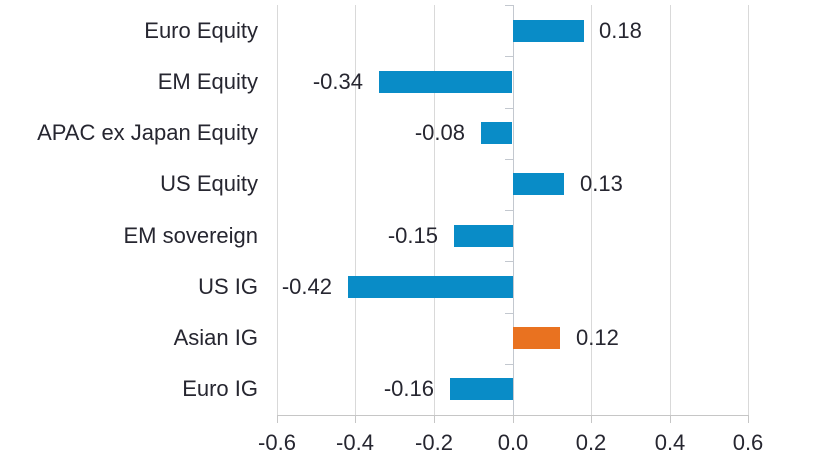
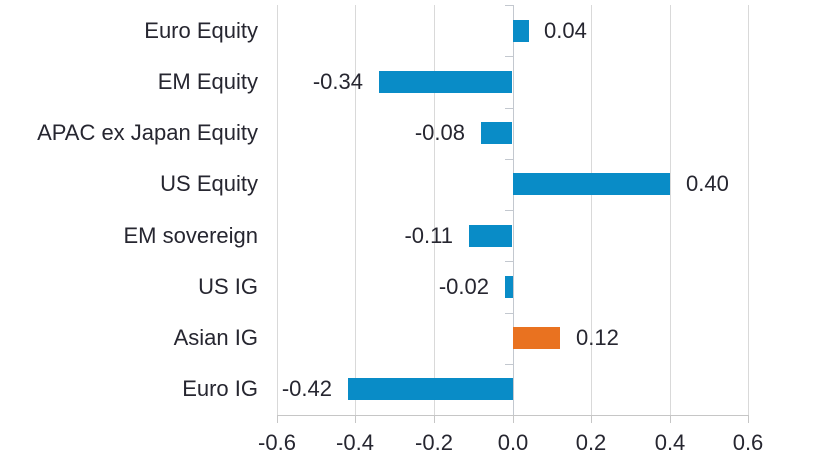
Euro Equity: 0.18 -> 0.04
US Equity: 0.13 -> 0.40
EM sovereign: -0.15 -> -0.11
US IG: -0.42 -> -0.02
Euro IG: -0.16 -> -0.42
